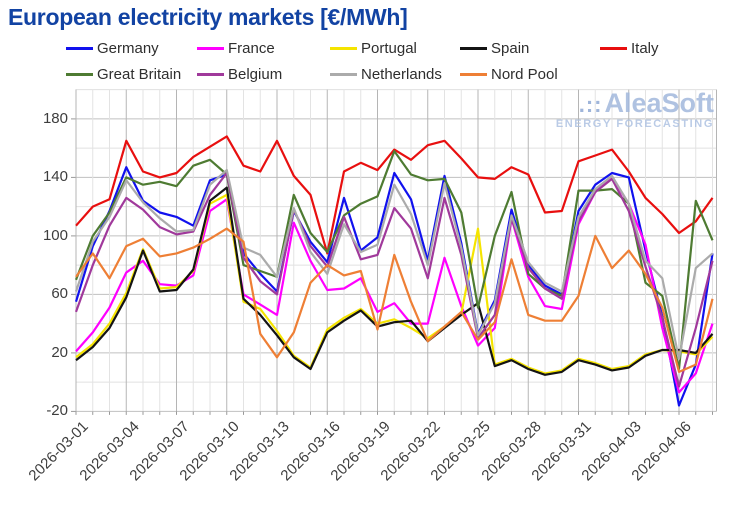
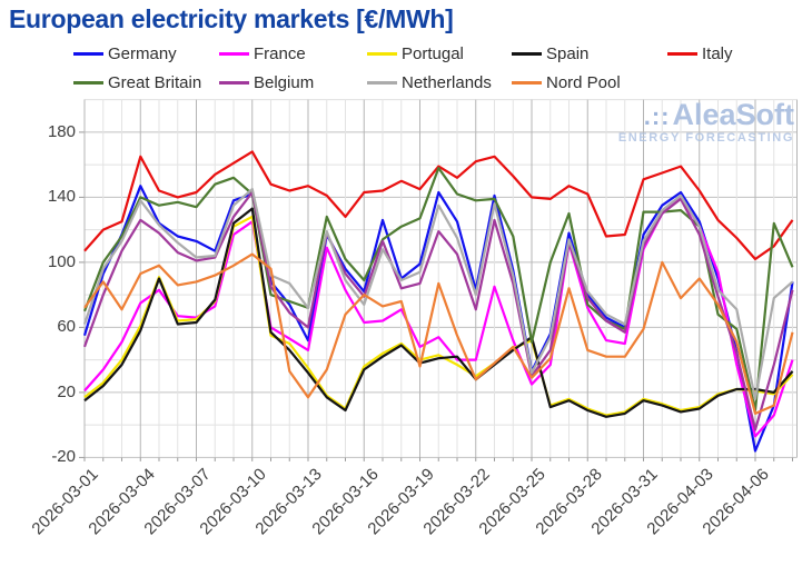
Germany/2026-03-13: 62 -> 52
Italy/2026-03-13: 165 -> 147
Italy/2026-03-16: 88 -> 143
Portugal/2026-03-25: 105 -> 52
Germany/2026-04-03: 140 -> 125
